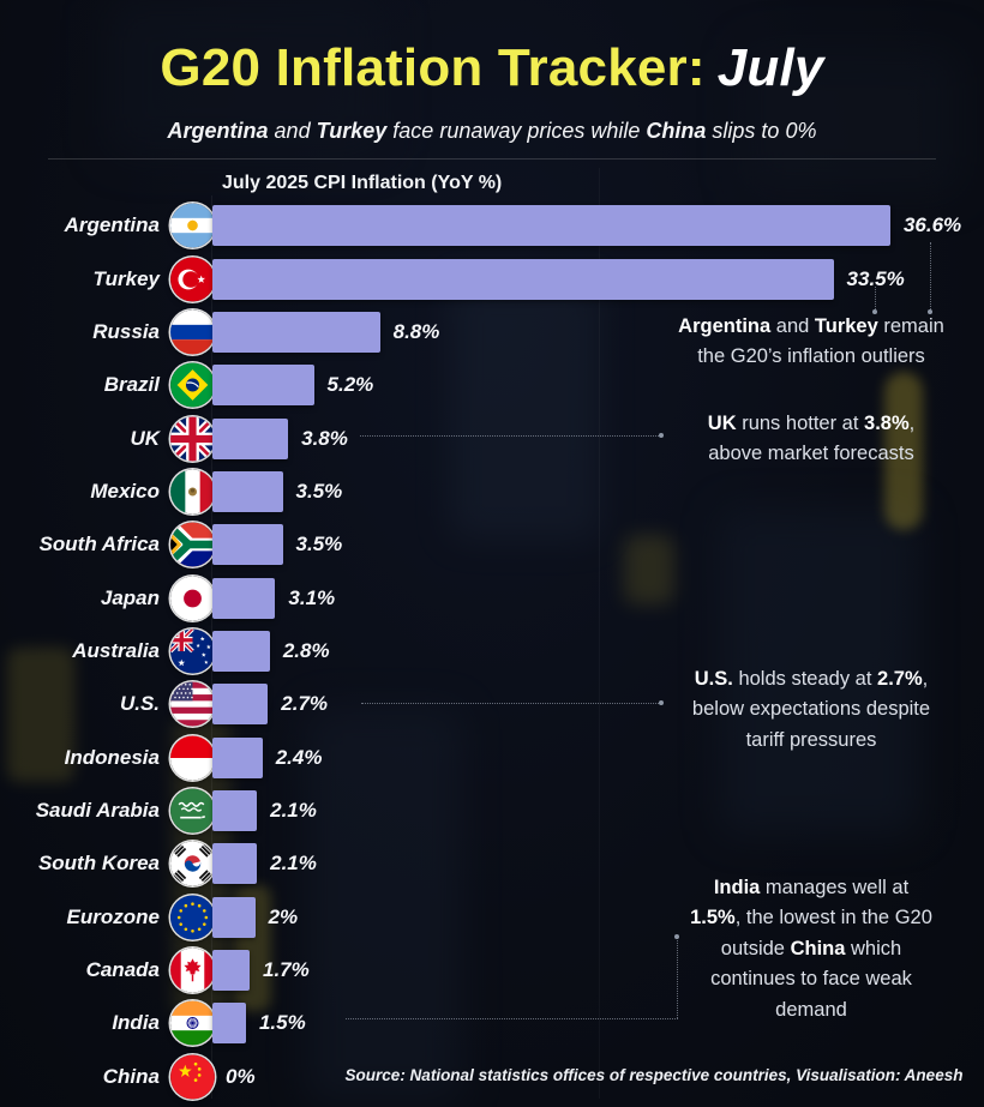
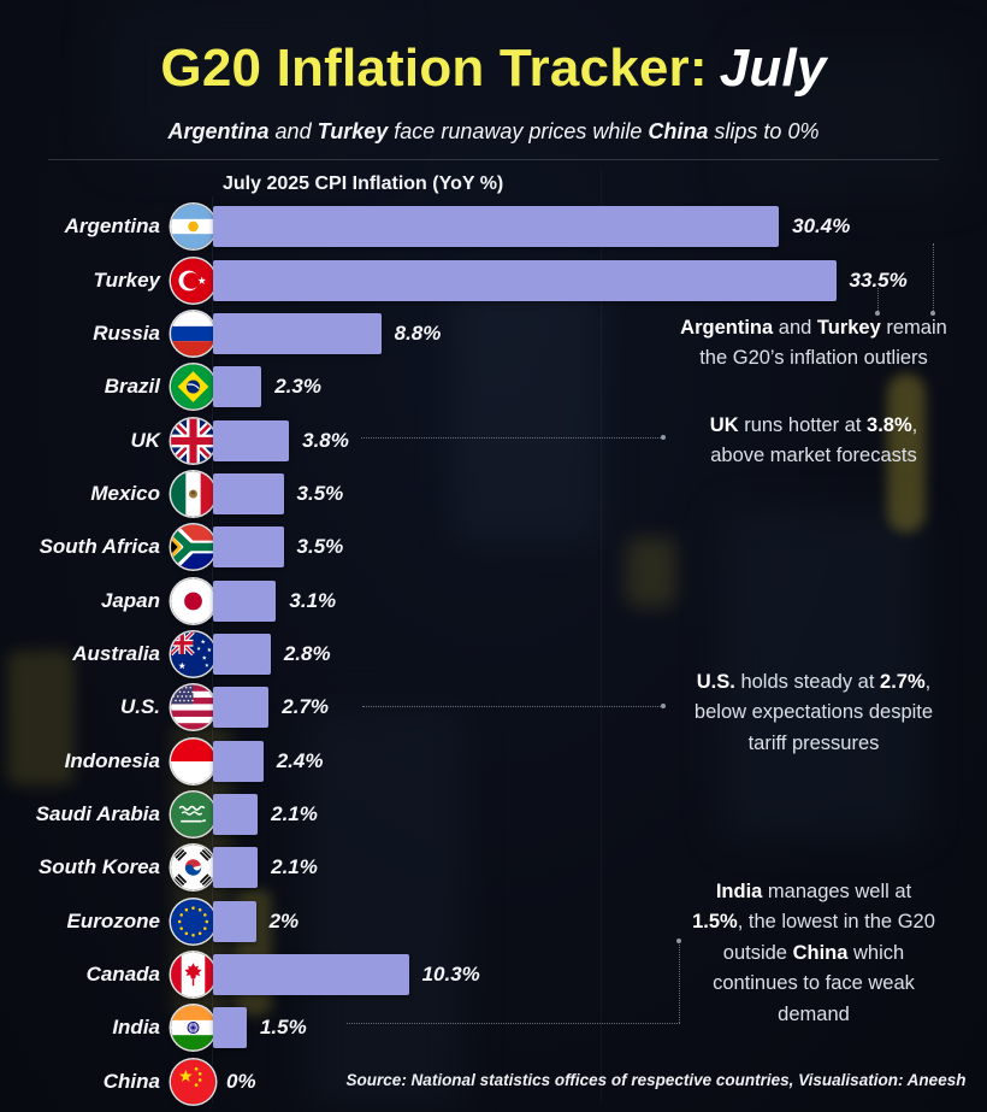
Argentina: 36.6% -> 30.4%
Brazil: 5.2% -> 2.3%
Canada: 1.7% -> 10.3%
